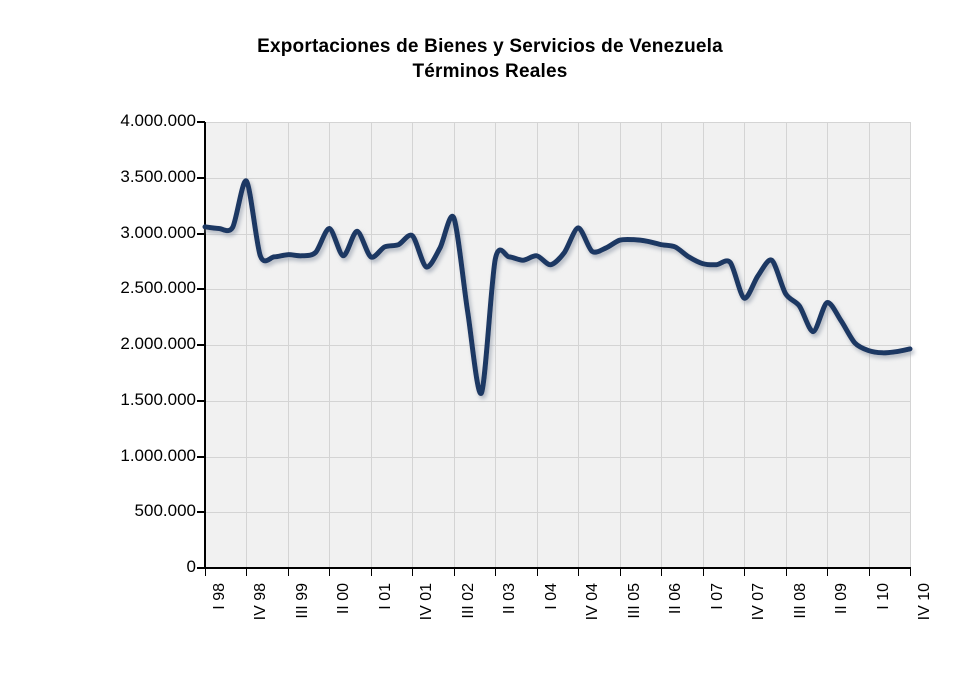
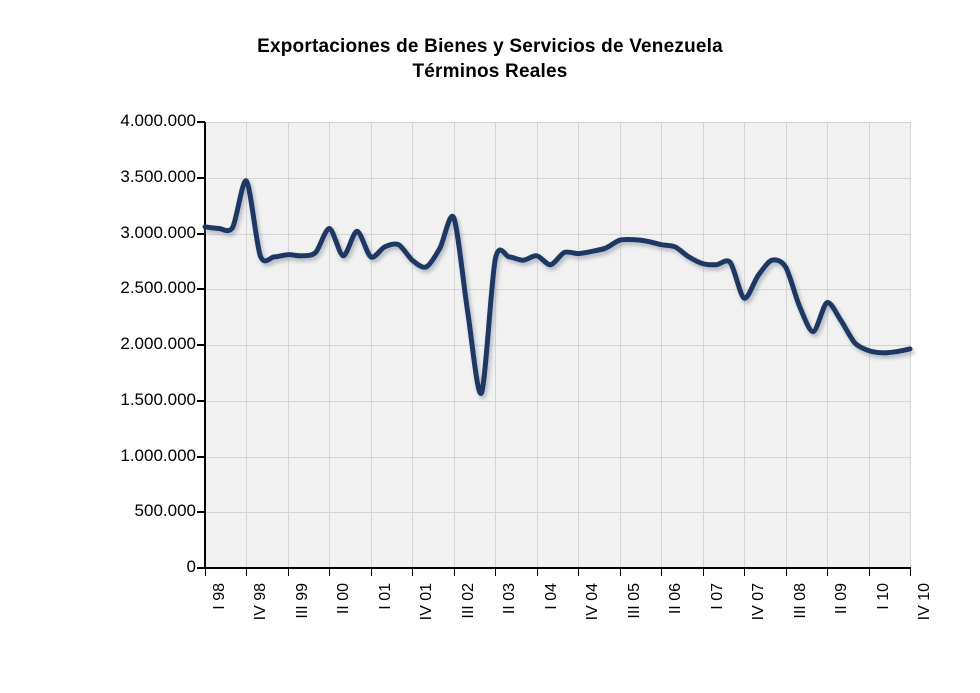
IV 01: 2980000 -> 2760000
IV 04: 3050000 -> 2820000
III 08: 2460000 -> 2700000
